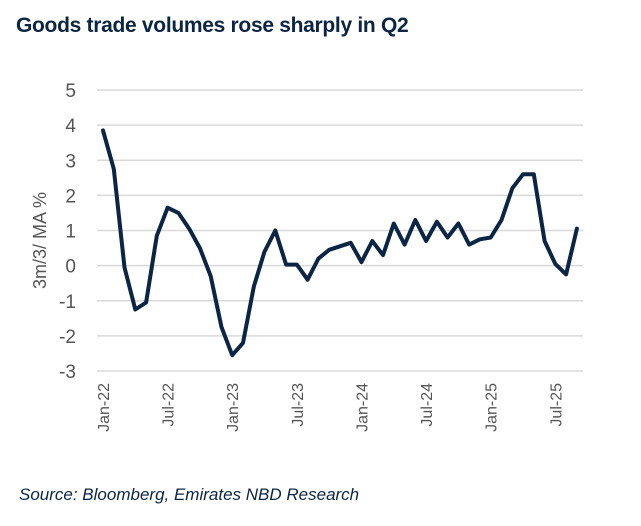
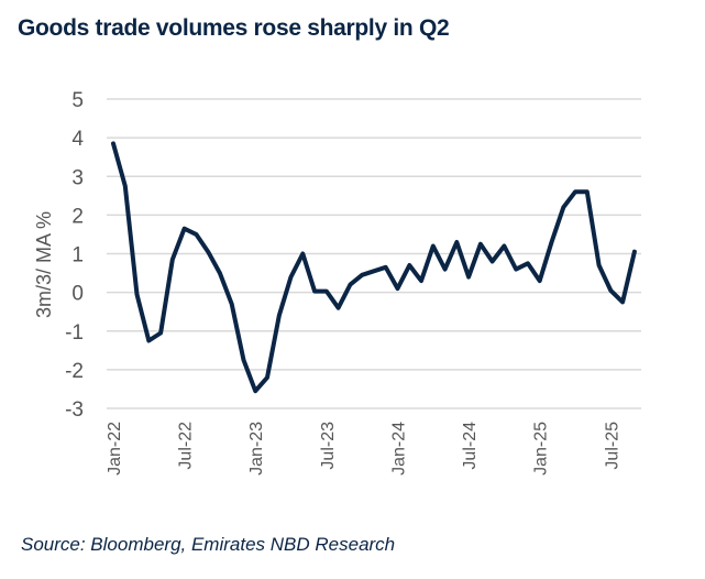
Jul-24: 0.7 -> 0.4
Jan-25: 0.8 -> 0.3
